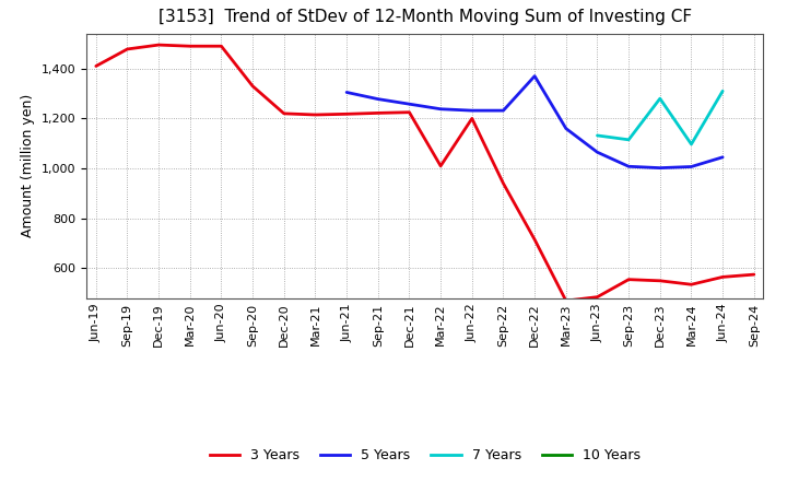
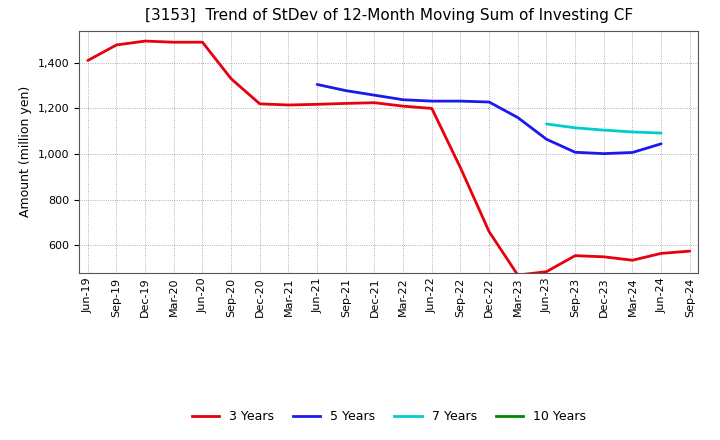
3 Years/Mar-22: 1,010 -> 1,210
3 Years/Dec-22: 715 -> 660
5 Years/Dec-22: 1,370 -> 1,228
7 Years/Dec-23: 1,280 -> 1,105
7 Years/Jun-24: 1,310 -> 1,092
